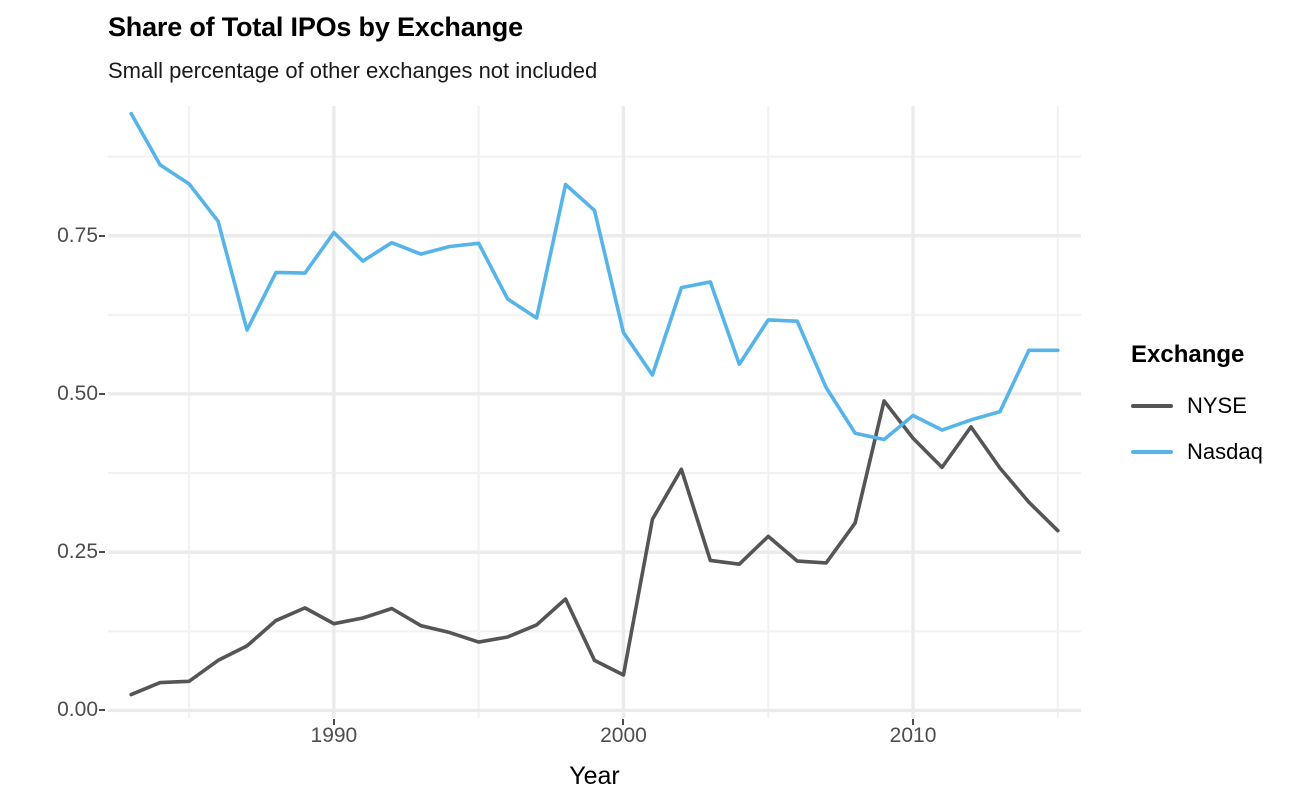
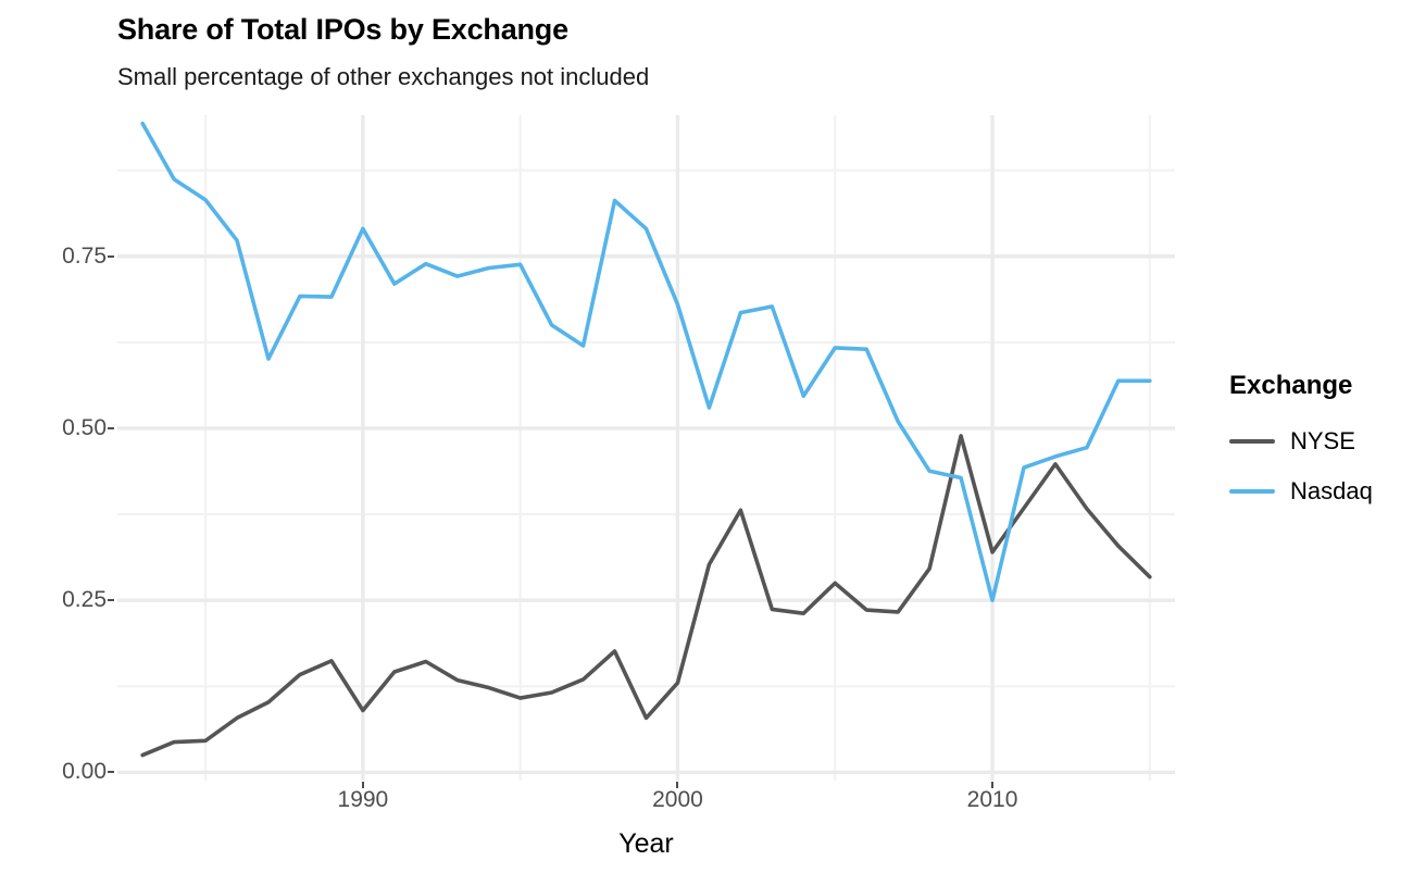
NYSE/1990: 0.14 -> 0.09
Nasdaq/1990: 0.76 -> 0.79
NYSE/2000: 0.06 -> 0.13
Nasdaq/2000: 0.60 -> 0.68
NYSE/2010: 0.43 -> 0.32
Nasdaq/2010: 0.47 -> 0.25
